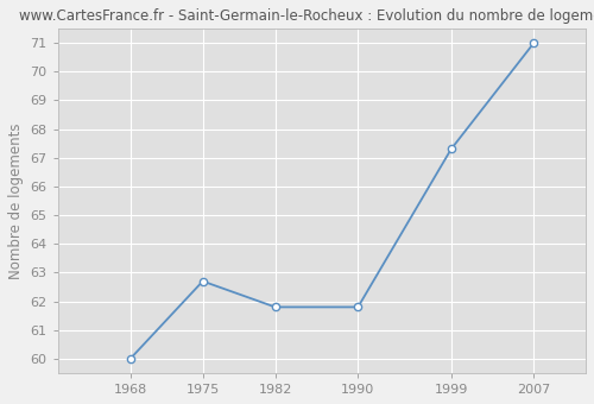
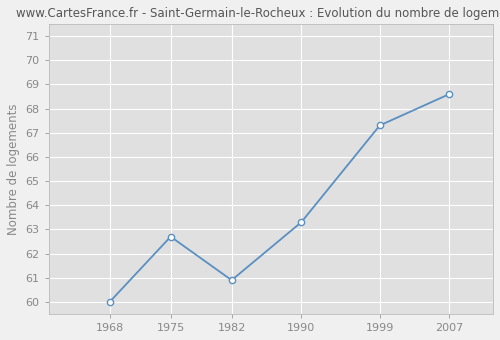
1982: 61.8 -> 60.9
1990: 61.8 -> 63.3
2007: 71.0 -> 68.6
